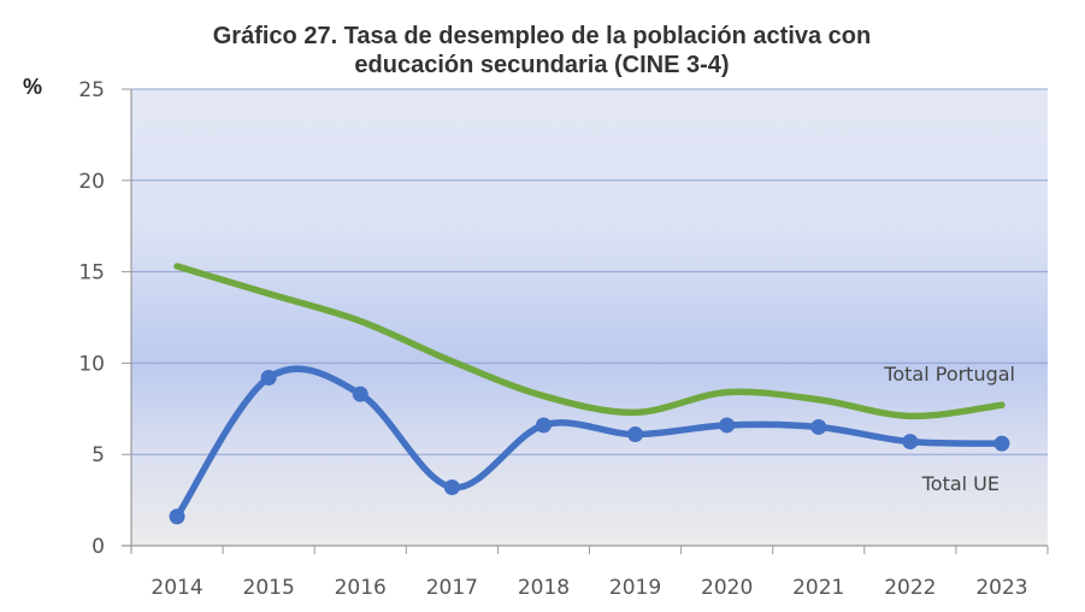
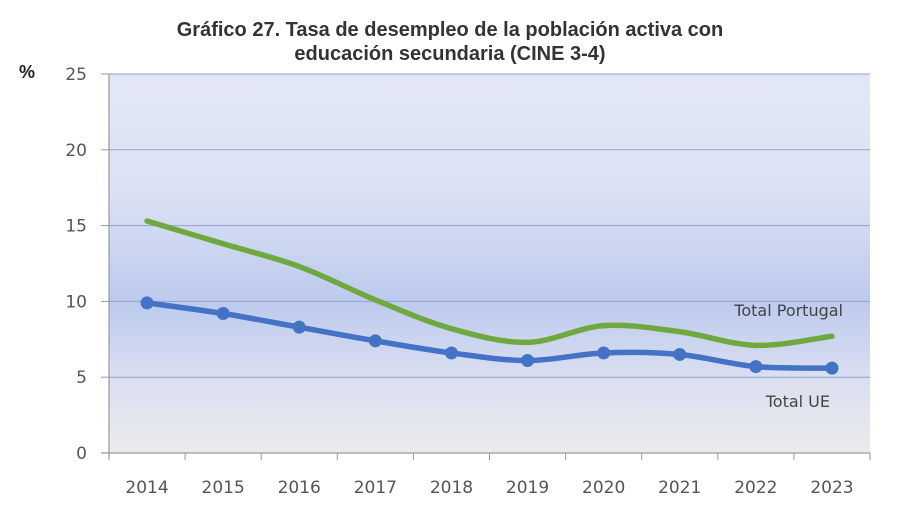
Total UE/2014: 1.6 -> 9.9
Total UE/2017: 3.2 -> 7.4
